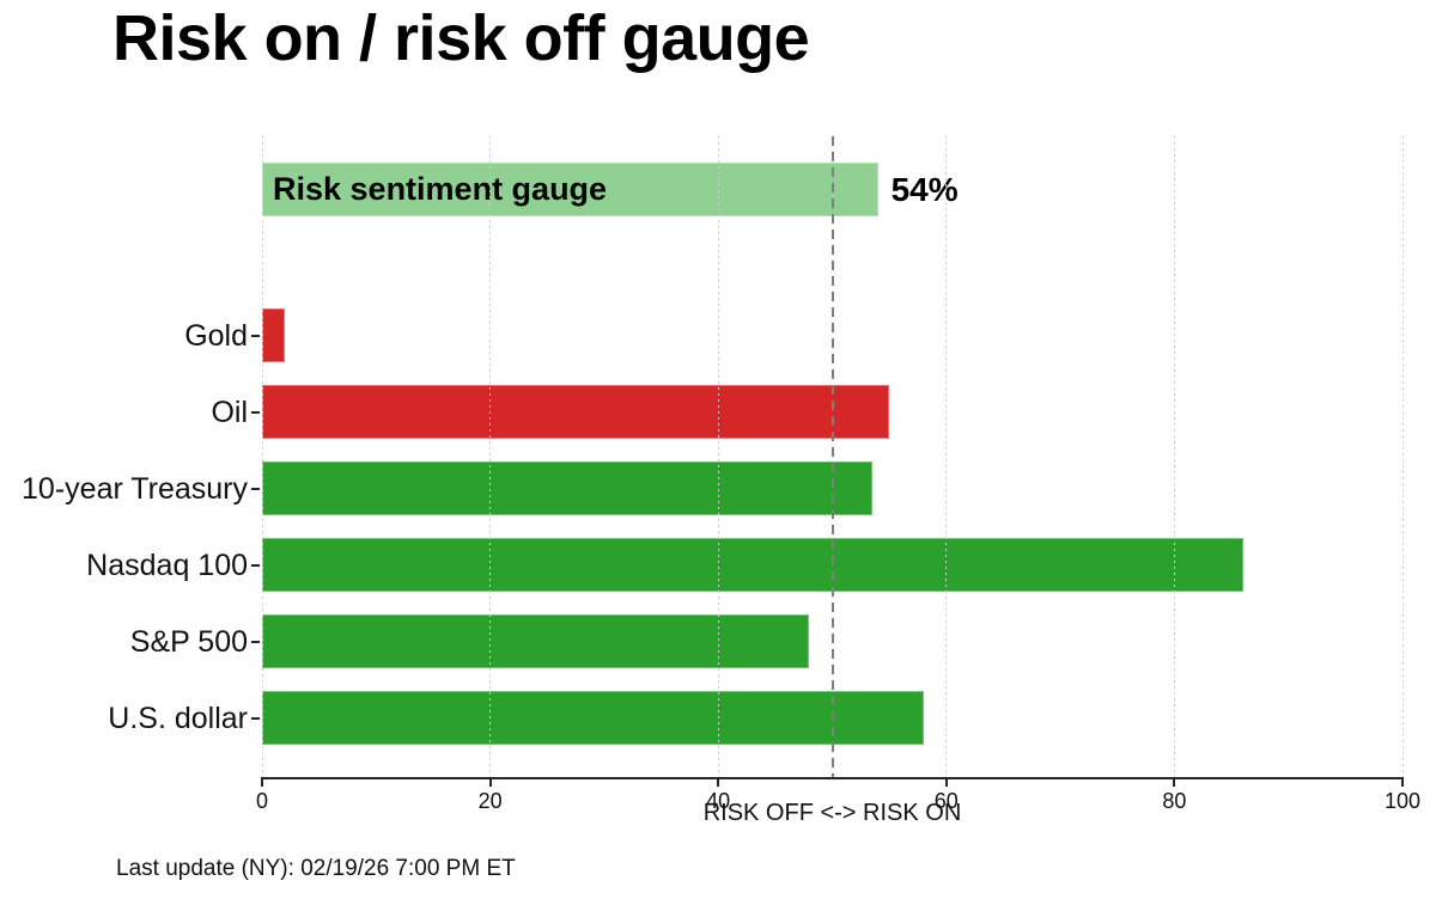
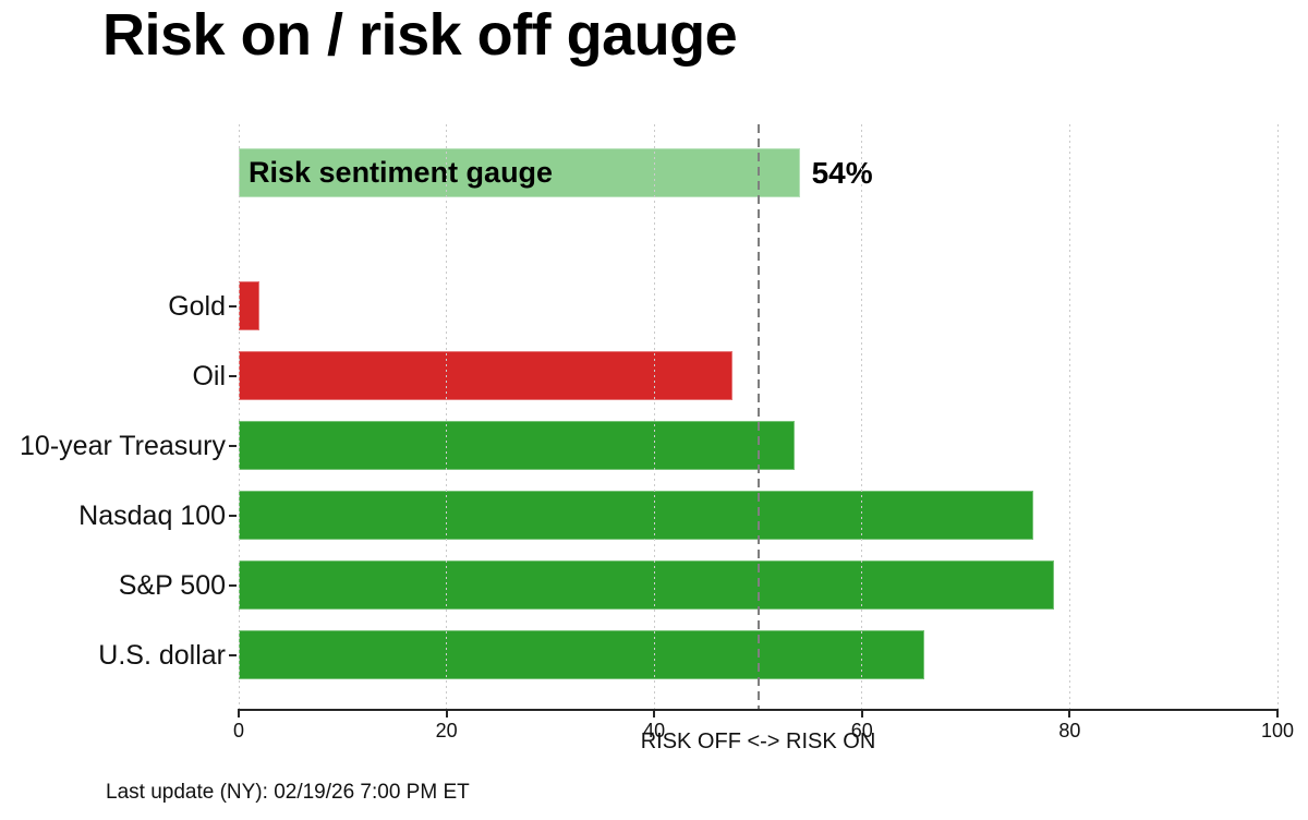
Oil: 55 -> 48
Nasdaq 100: 86 -> 76
S&P 500: 48 -> 78
U.S. dollar: 58 -> 66
